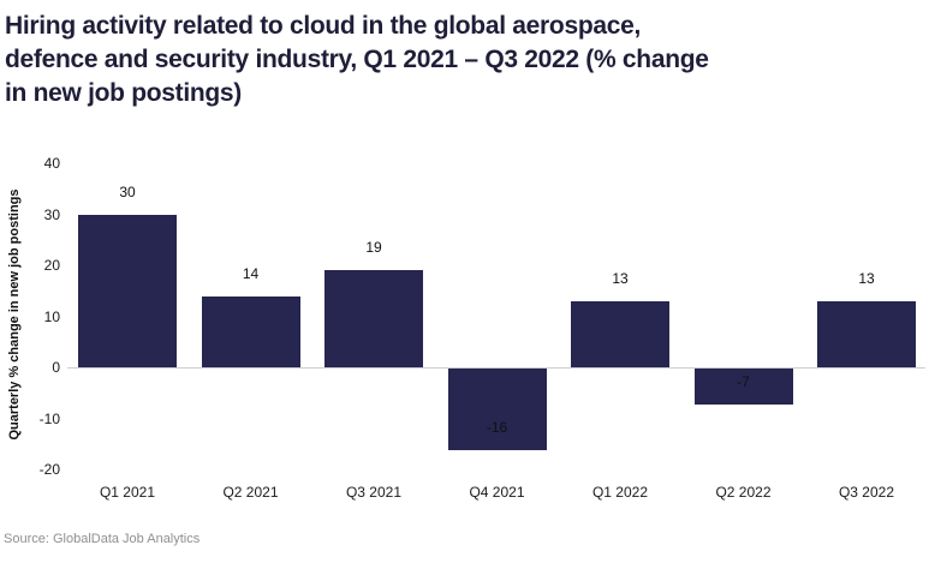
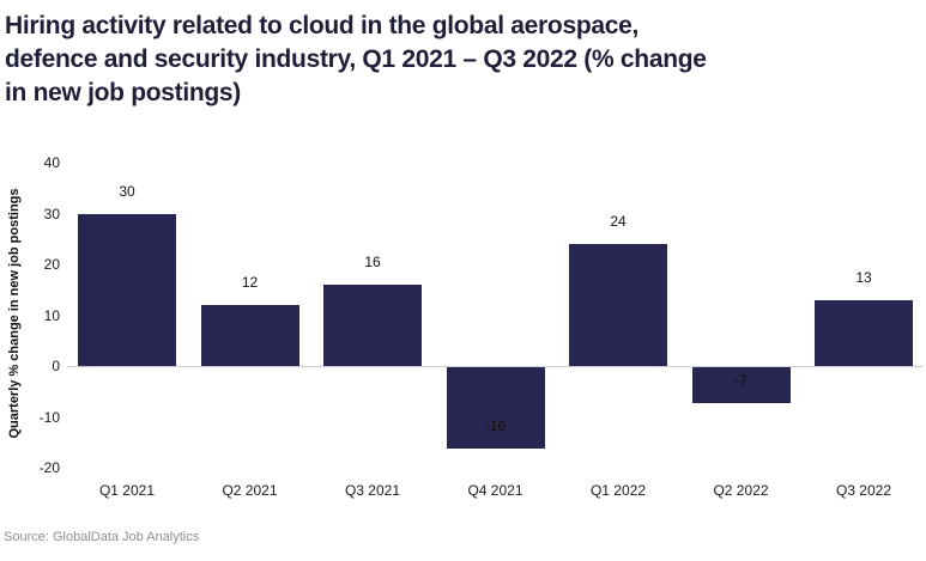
Q2 2021: 14 -> 12
Q3 2021: 19 -> 16
Q1 2022: 13 -> 24
